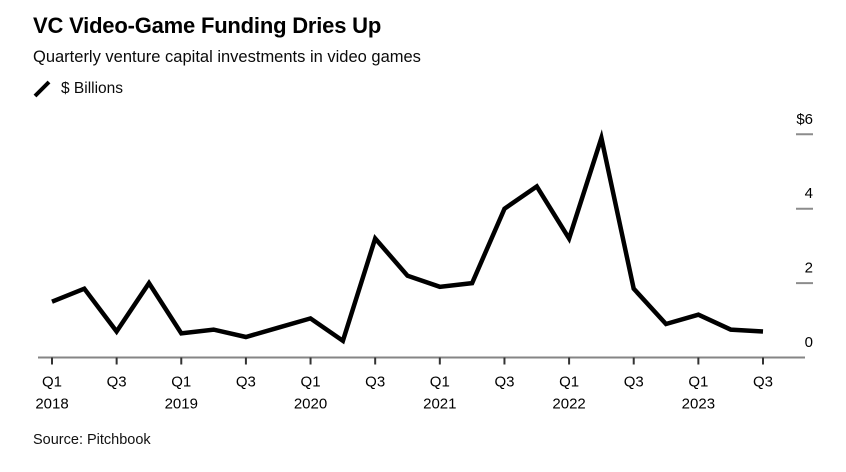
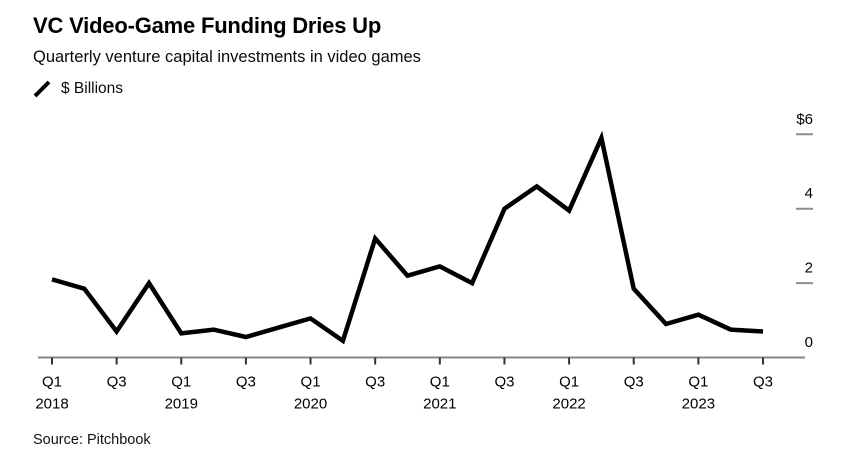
Q1 2018: $1.5 -> $2.1
Q1 2021: $1.9 -> $2.5
Q1 2022: $3.2 -> $4.0
